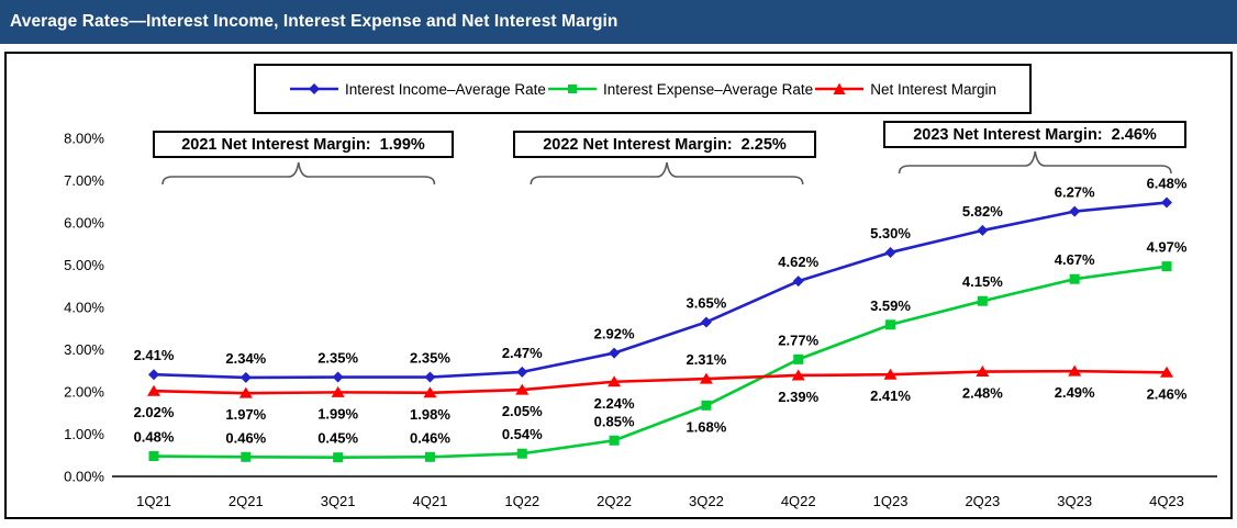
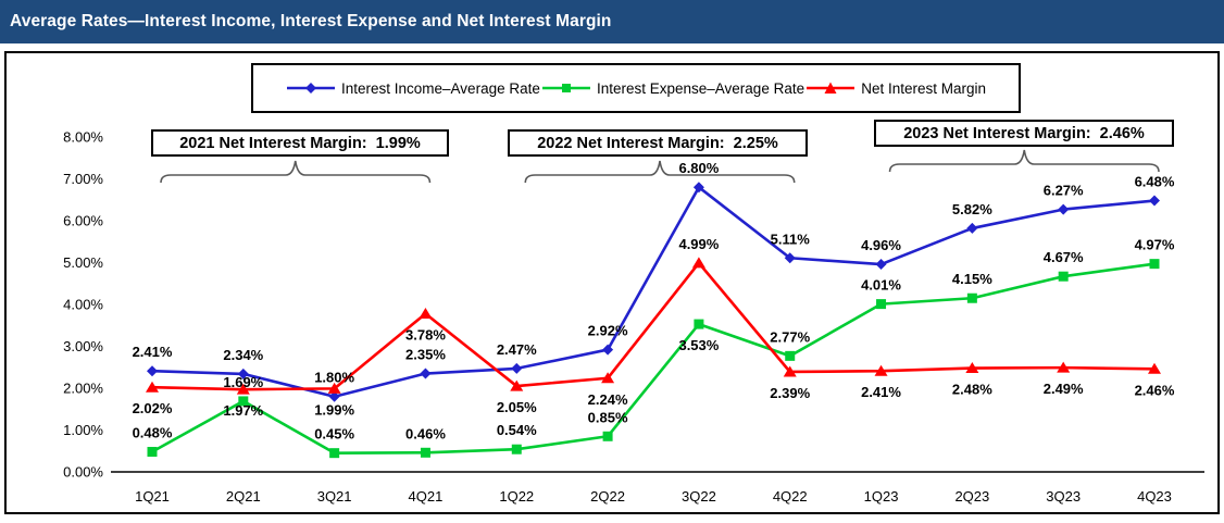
Interest Expense–Average Rate/2Q21: 0.46% -> 1.69%
Interest Income–Average Rate/3Q21: 2.35% -> 1.80%
Net Interest Margin/4Q21: 1.98% -> 3.78%
Interest Income–Average Rate/3Q22: 3.65% -> 6.80%
Interest Expense–Average Rate/3Q22: 1.68% -> 3.53%
Net Interest Margin/3Q22: 2.31% -> 4.99%
Interest Income–Average Rate/4Q22: 4.62% -> 5.11%
Interest Income–Average Rate/1Q23: 5.30% -> 4.96%
Interest Expense–Average Rate/1Q23: 3.59% -> 4.01%
